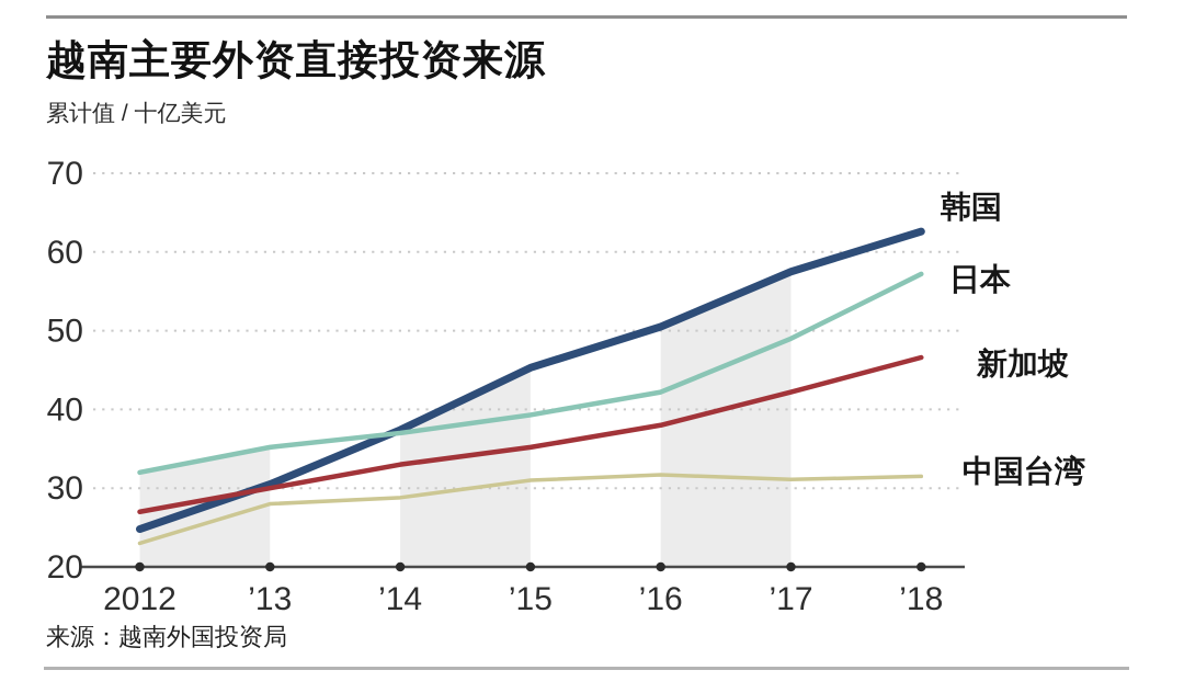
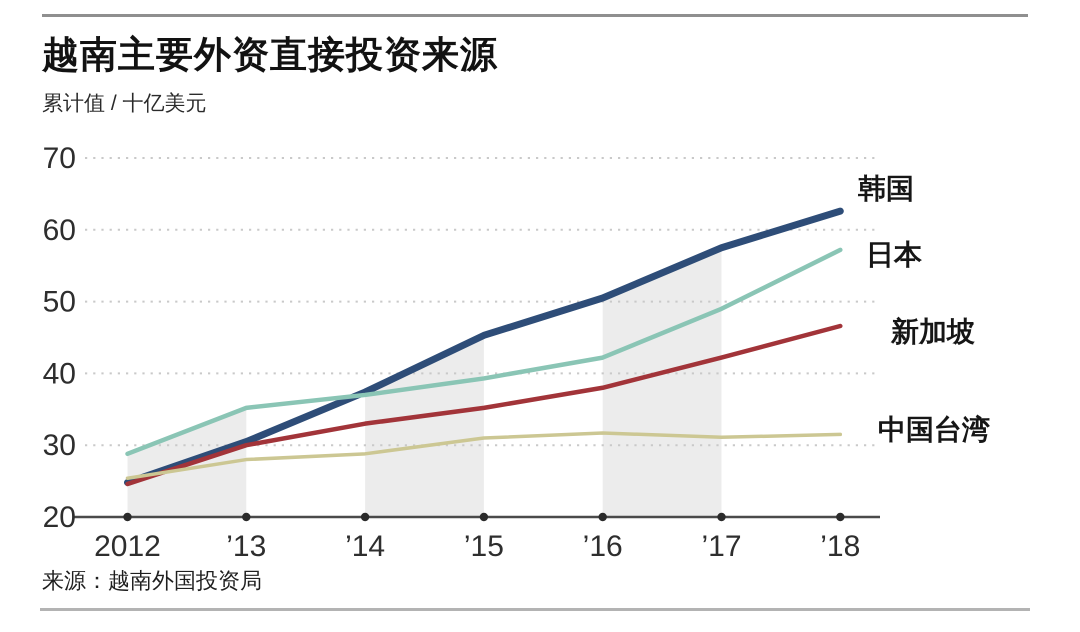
日本/2012: 32 -> 29
新加坡/2012: 27 -> 25
中国台湾/2012: 23 -> 25
